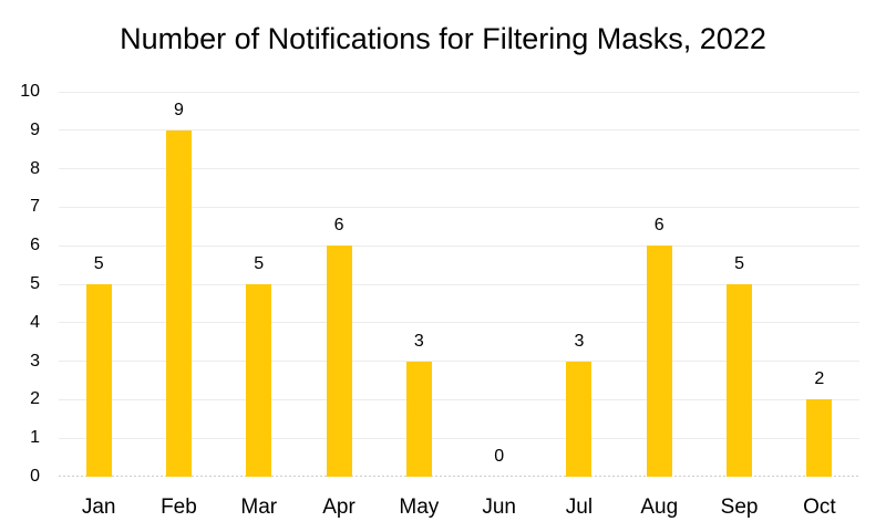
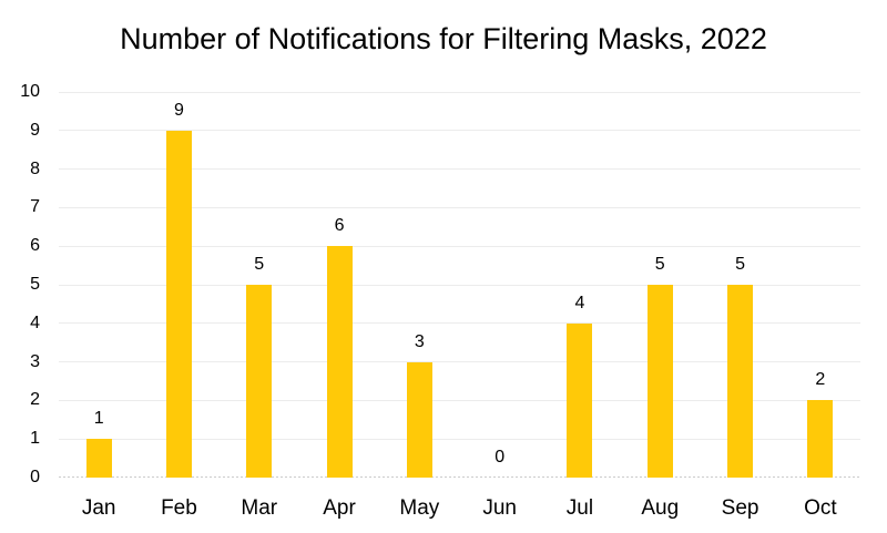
Jan: 5 -> 1
Jul: 3 -> 4
Aug: 6 -> 5
